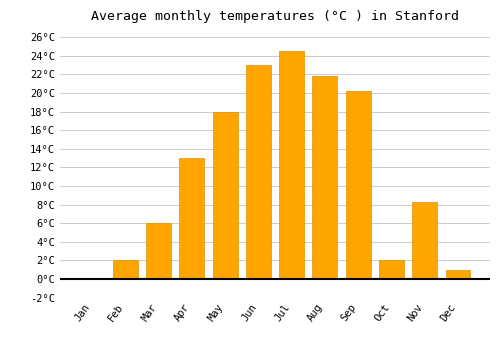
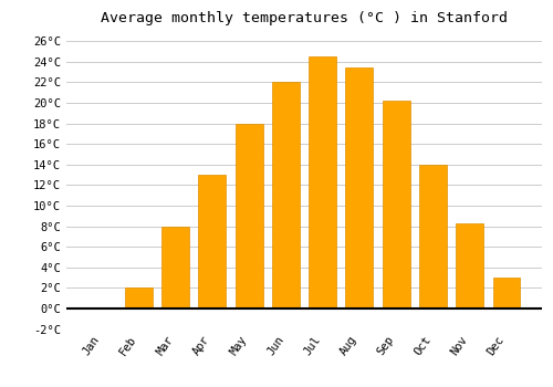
Mar: 6.0°C -> 8.0°C
Jun: 23.0°C -> 22.0°C
Aug: 21.8°C -> 23.5°C
Oct: 2.0°C -> 14.0°C
Dec: 1.0°C -> 3.0°C
